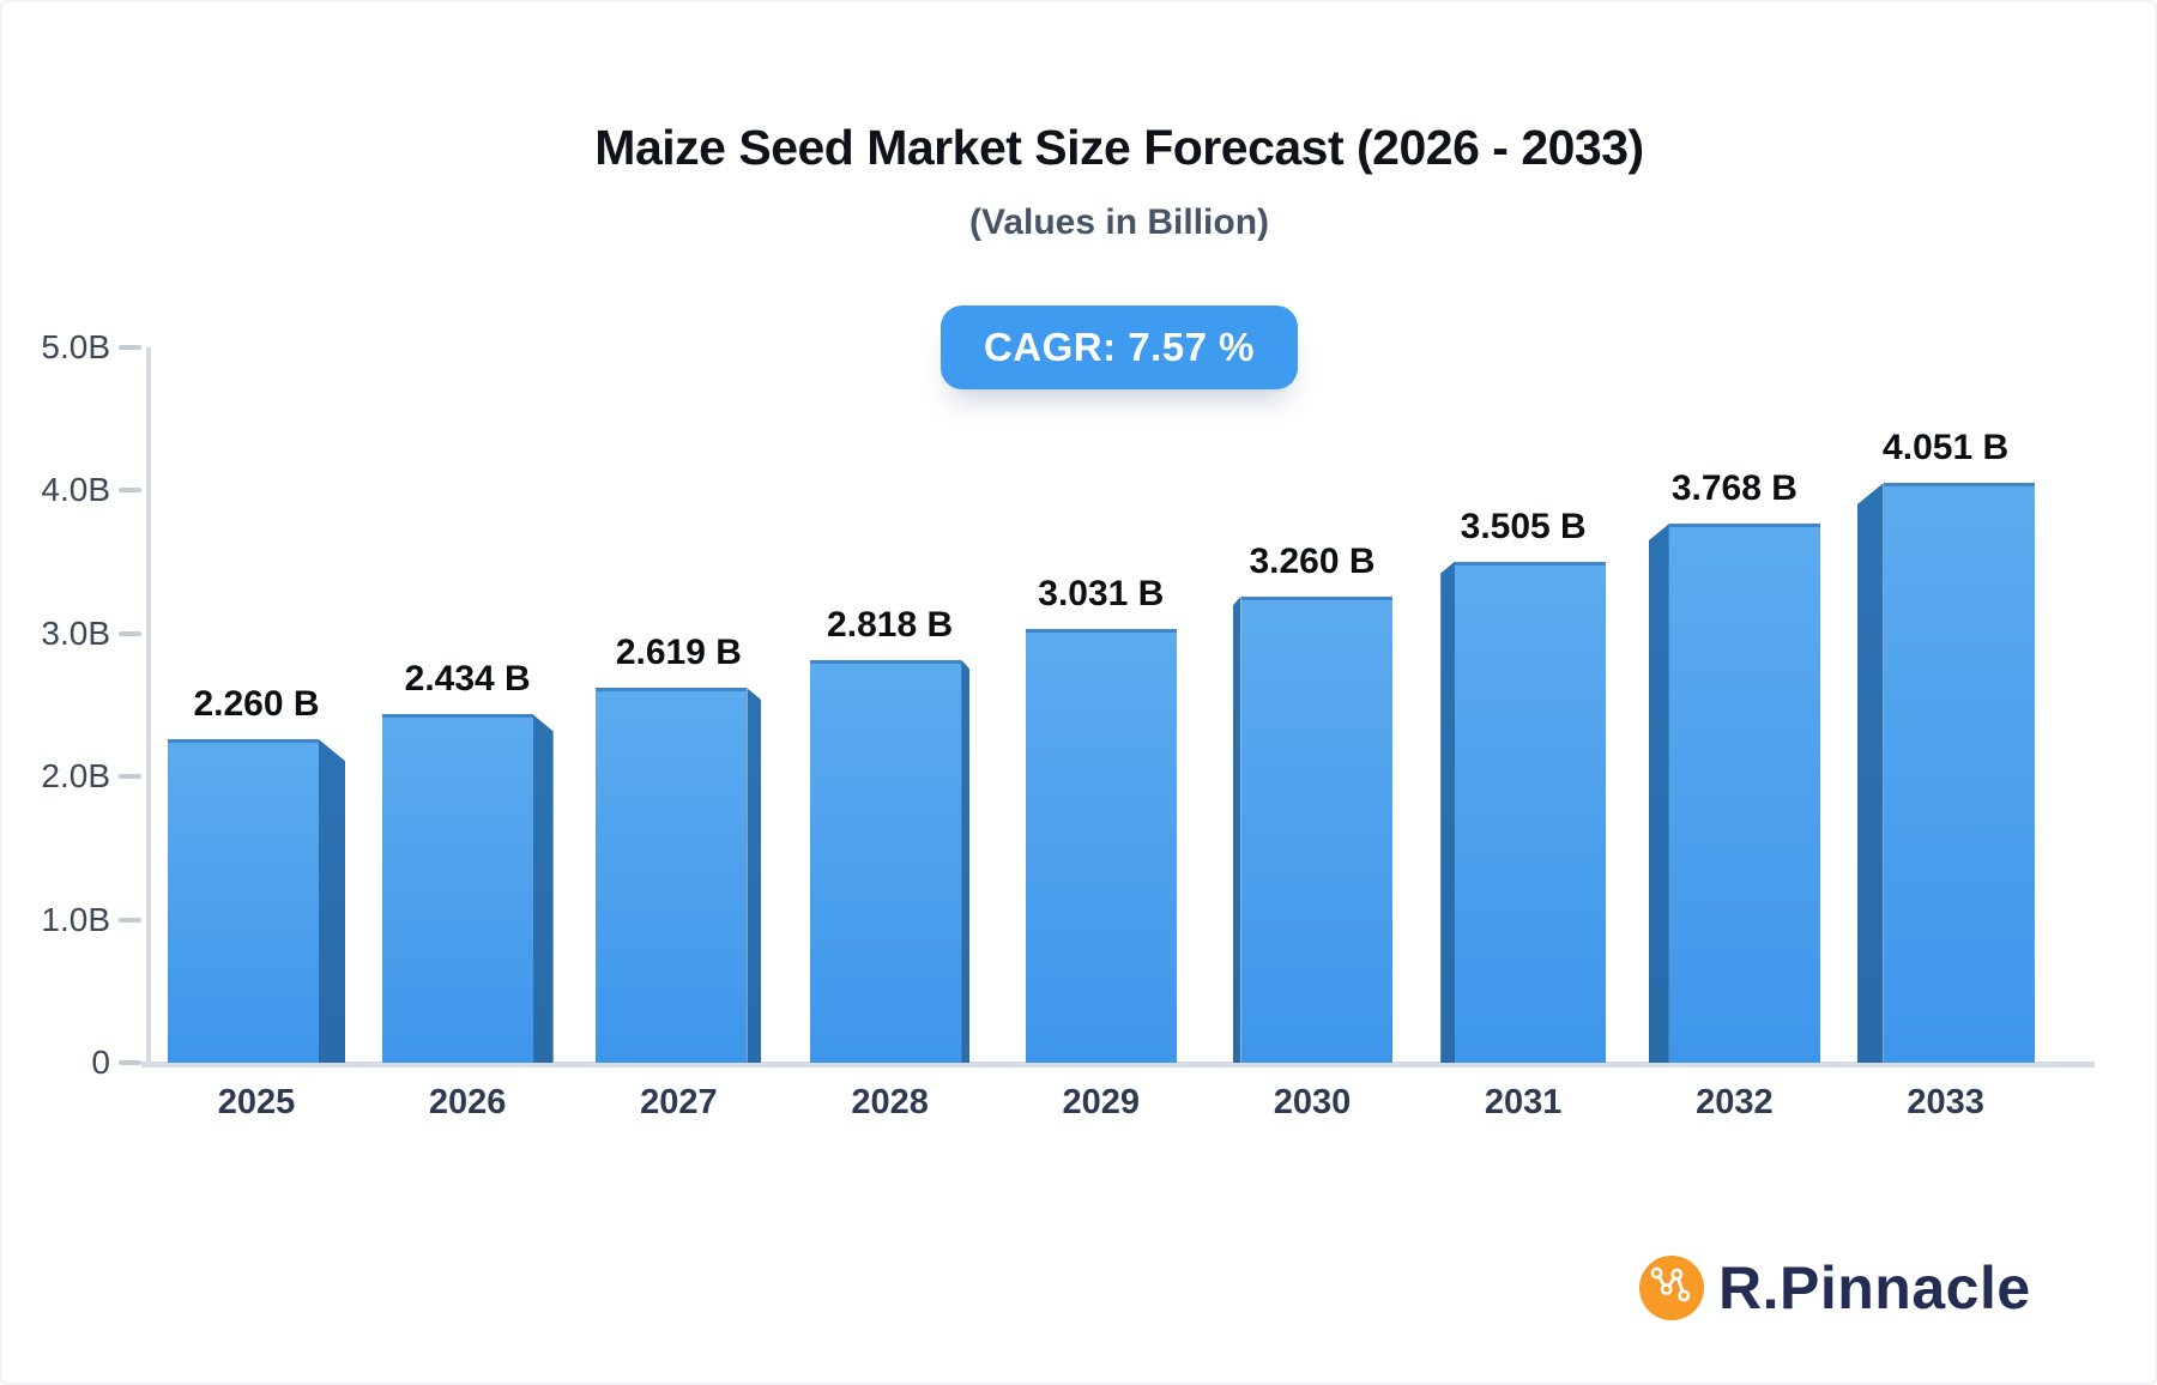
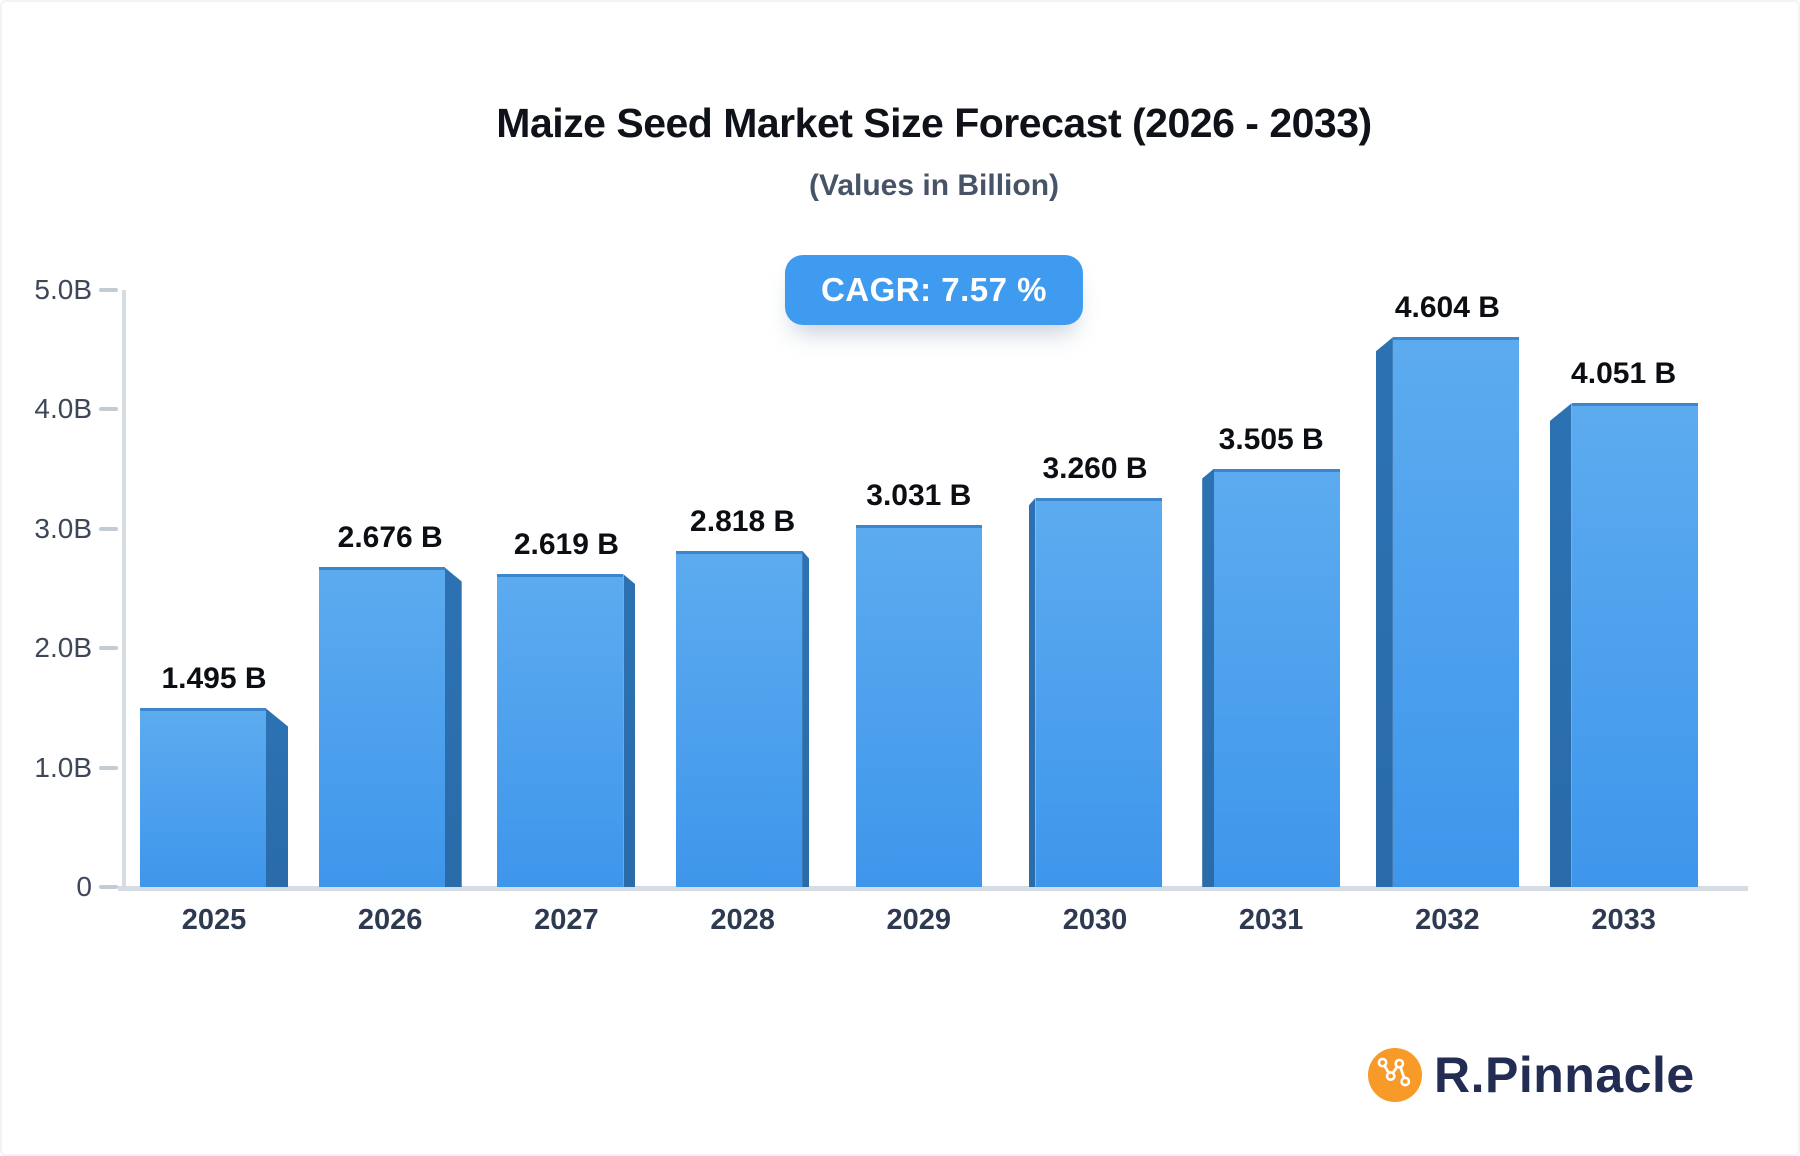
2025: 2.260 -> 1.495
2026: 2.434 -> 2.676
2032: 3.768 -> 4.604
